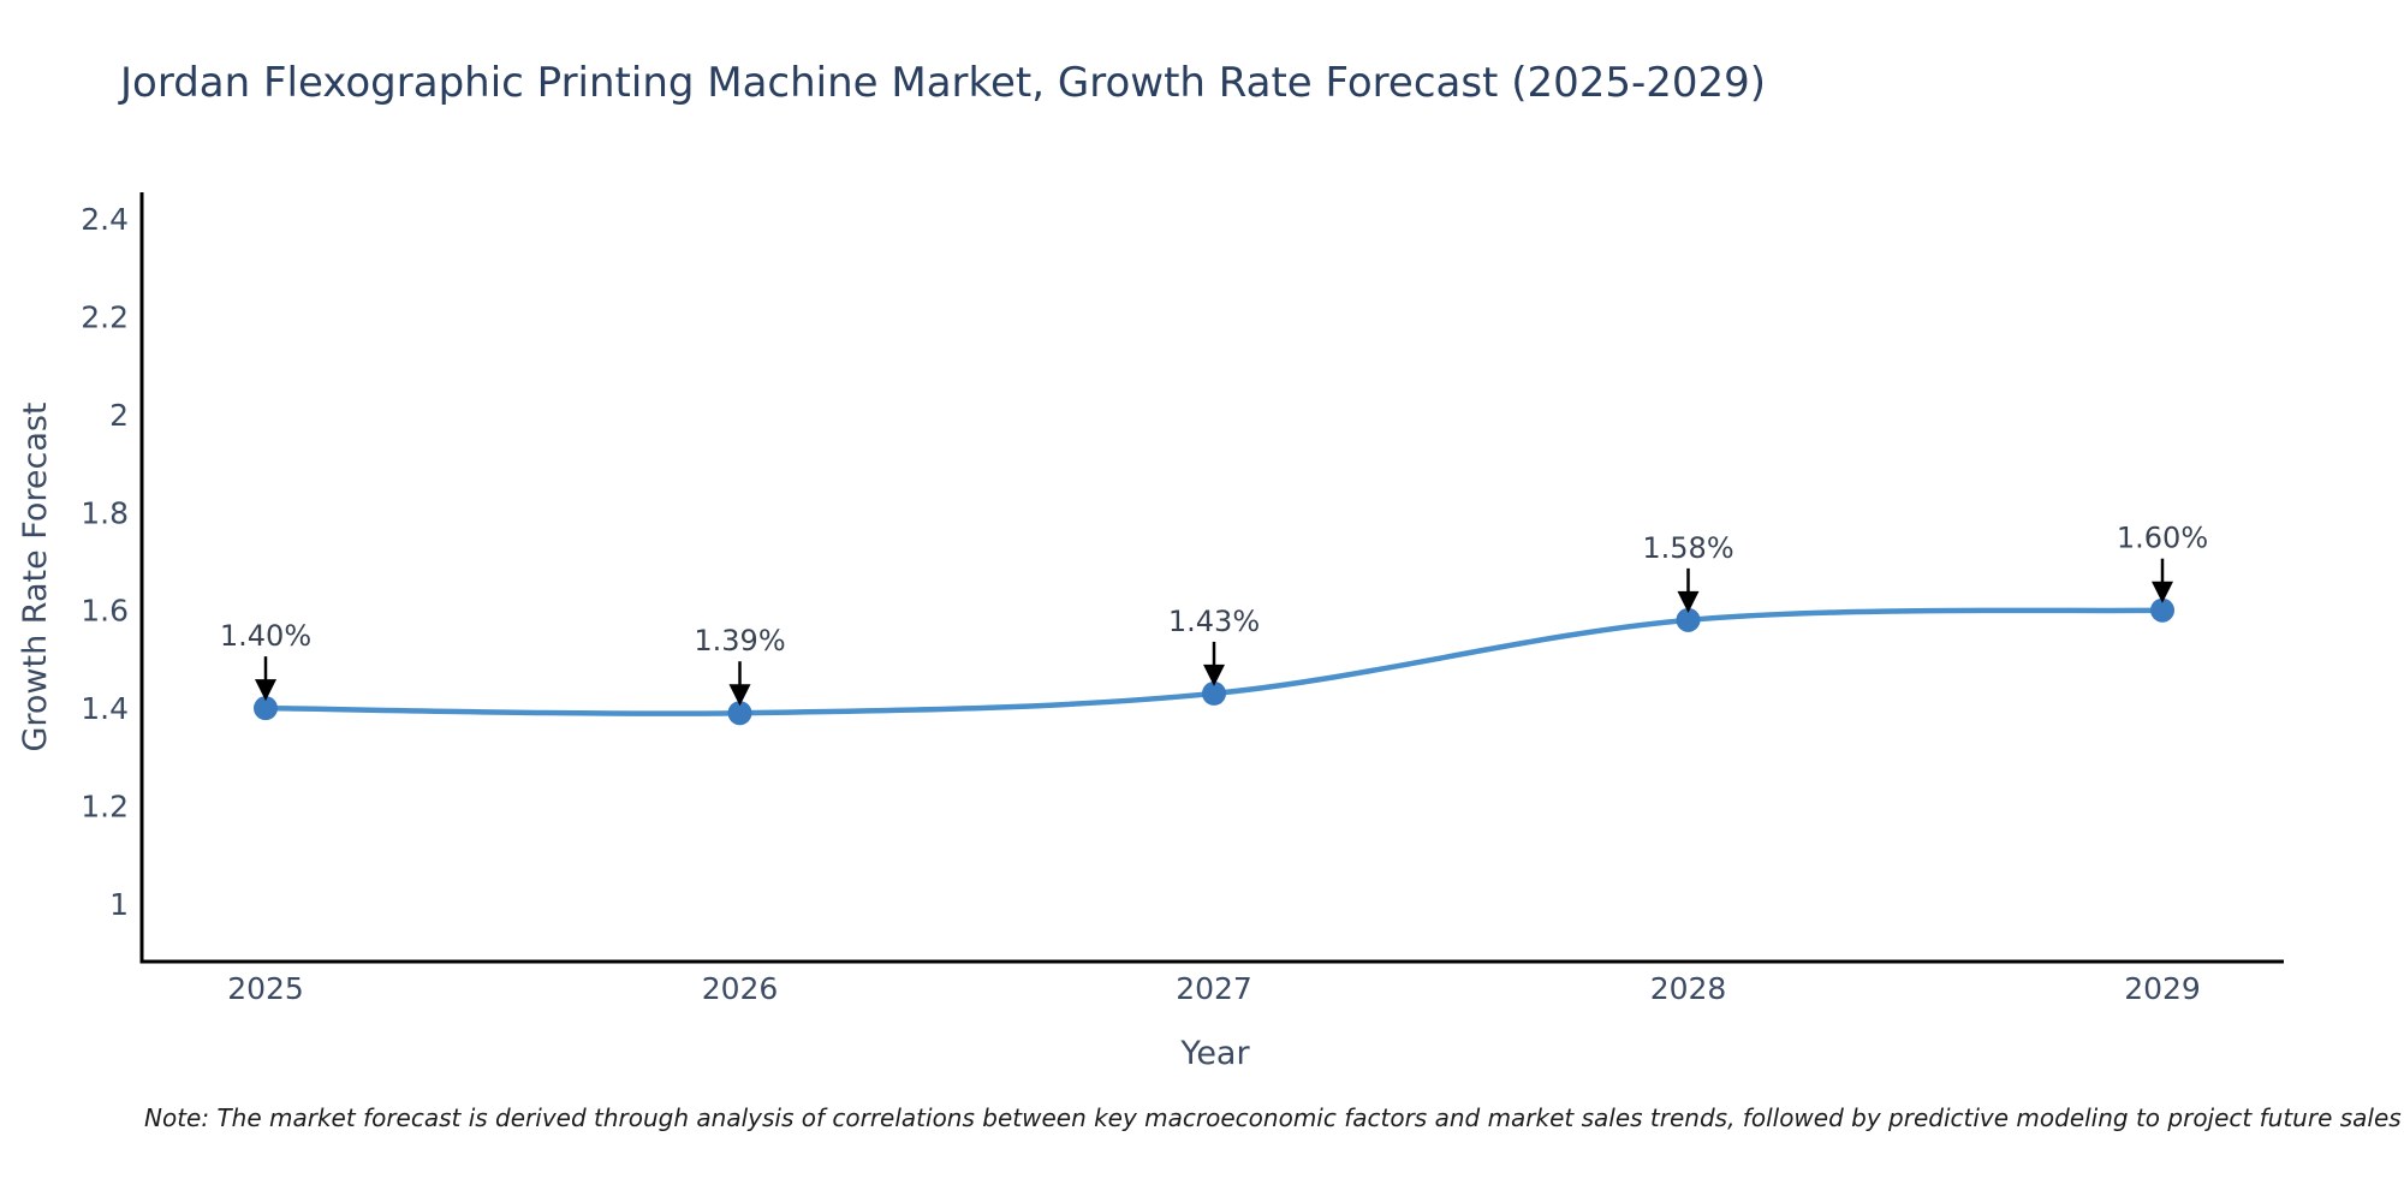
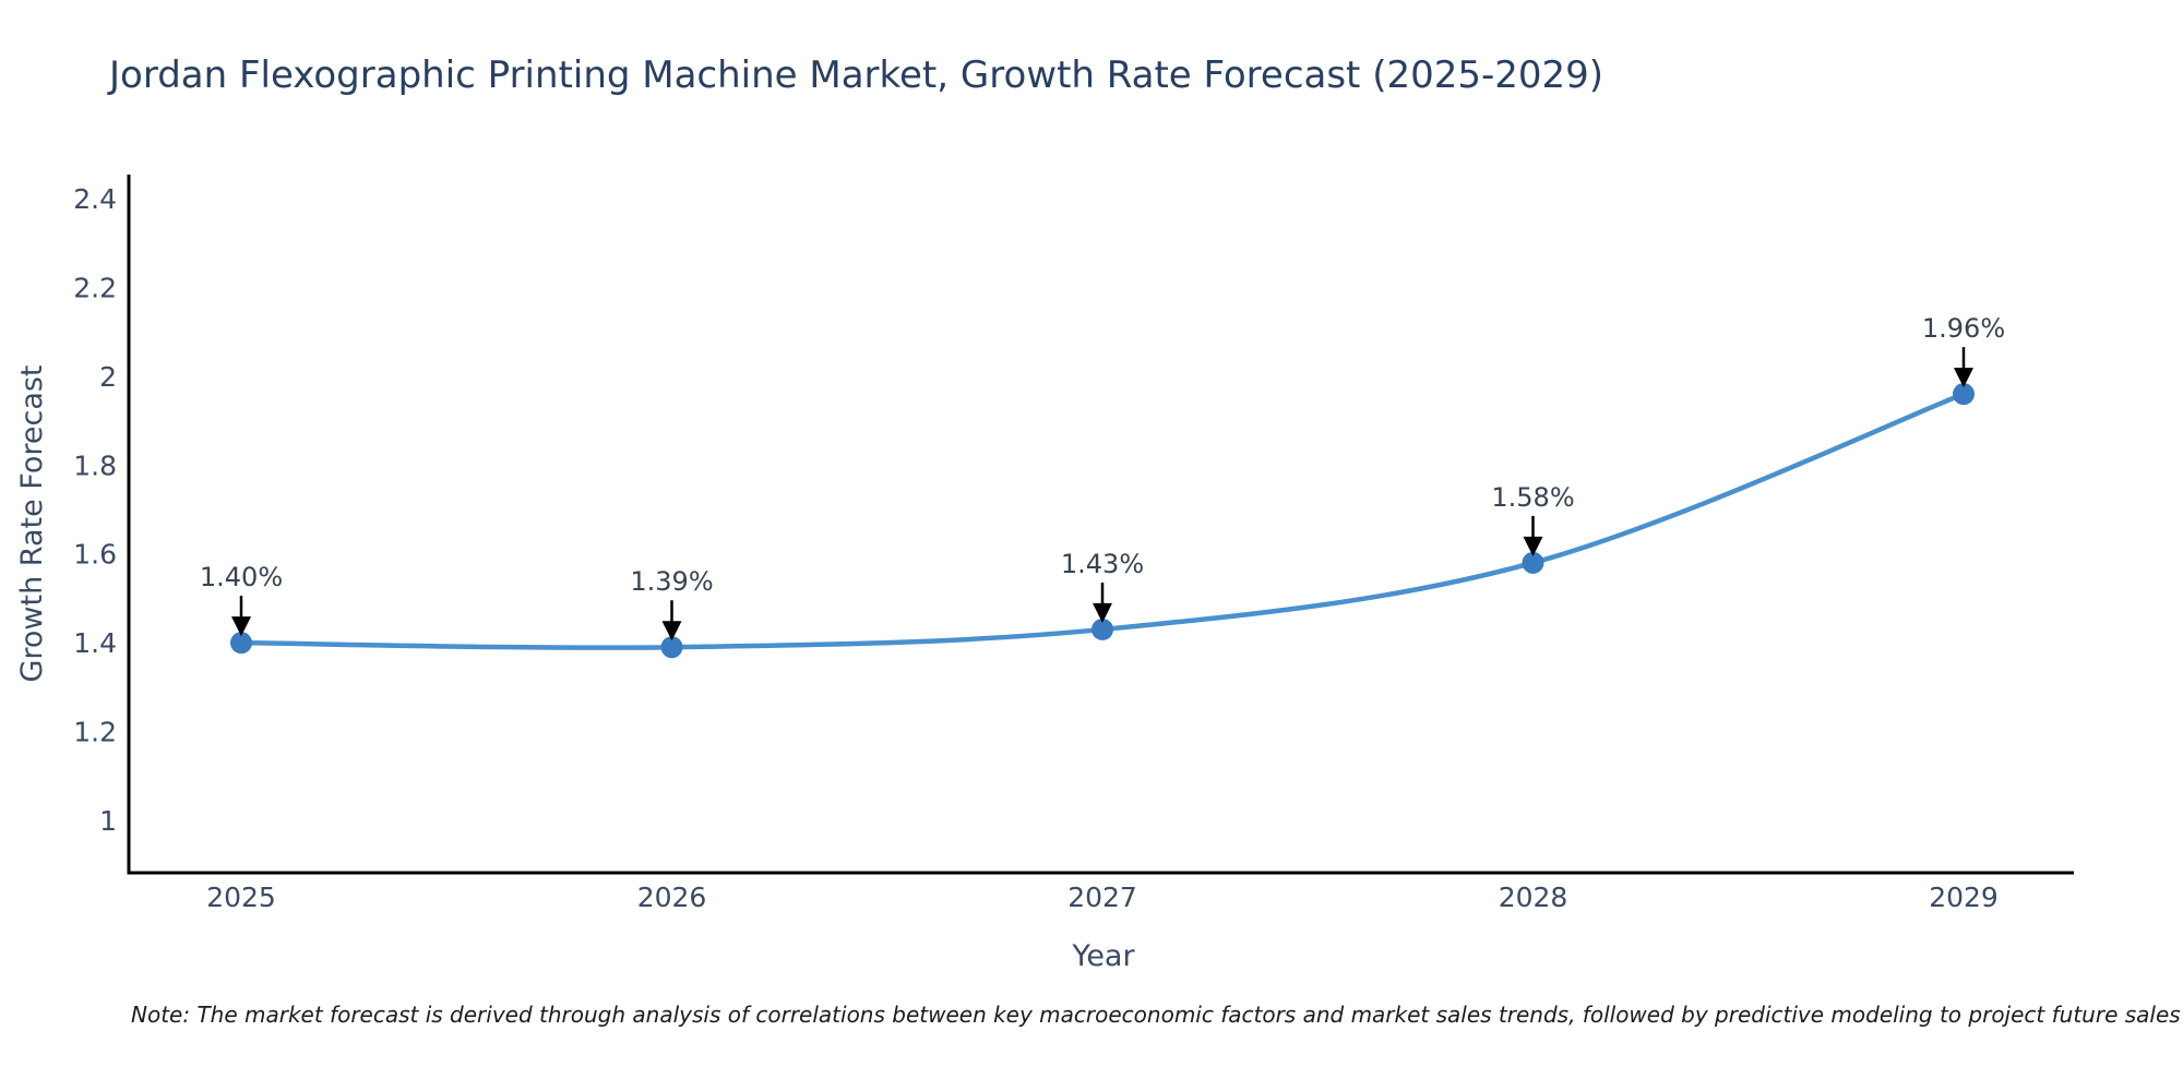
2029: 1.60% -> 1.96%
